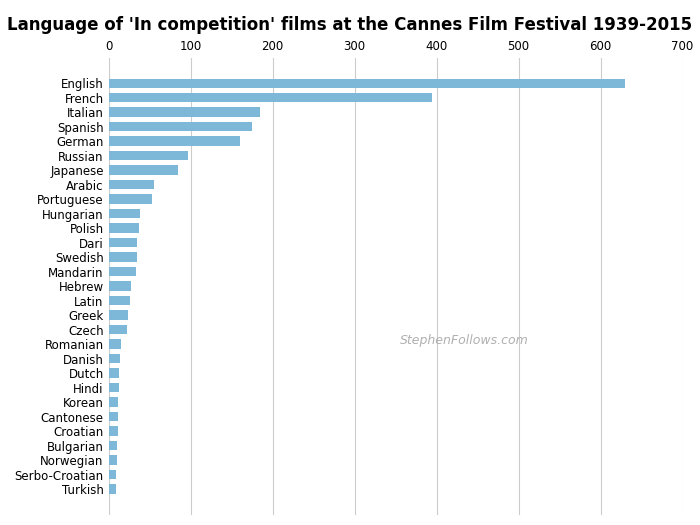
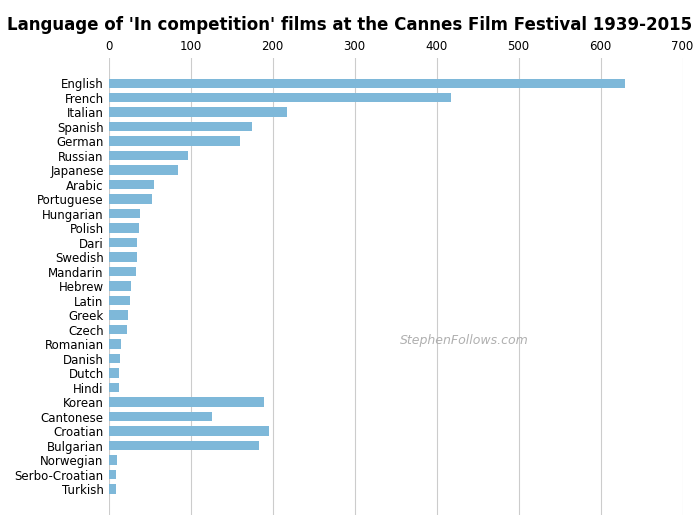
French: 395 -> 418
Italian: 185 -> 218
Korean: 12 -> 190
Cantonese: 12 -> 126
Croatian: 11 -> 196
Bulgarian: 10 -> 184
